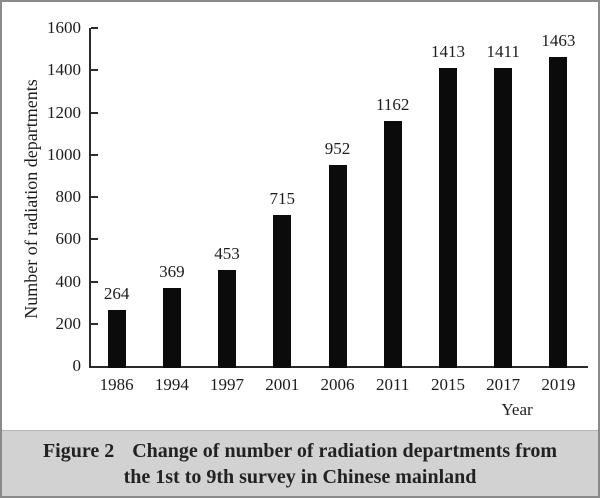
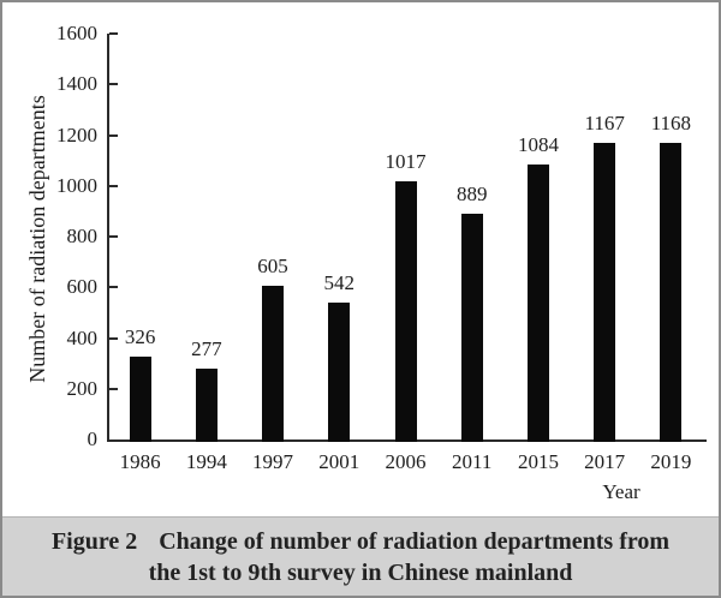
1986: 264 -> 326
1994: 369 -> 277
1997: 453 -> 605
2001: 715 -> 542
2006: 952 -> 1017
2011: 1162 -> 889
2015: 1413 -> 1084
2017: 1411 -> 1167
2019: 1463 -> 1168
